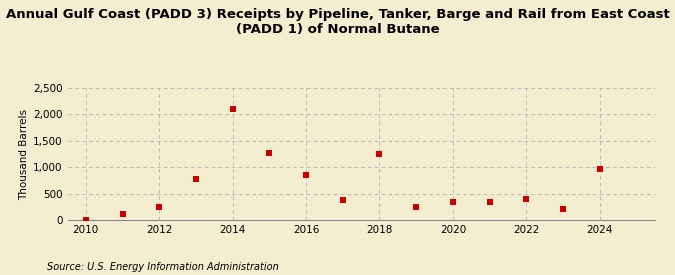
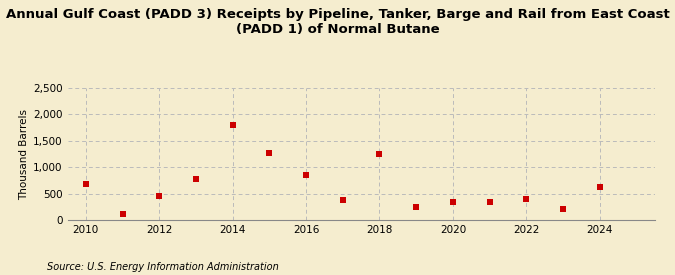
2010: 0 -> 680
2012: 250 -> 460
2014: 2,110 -> 1,800
2024: 980 -> 620
